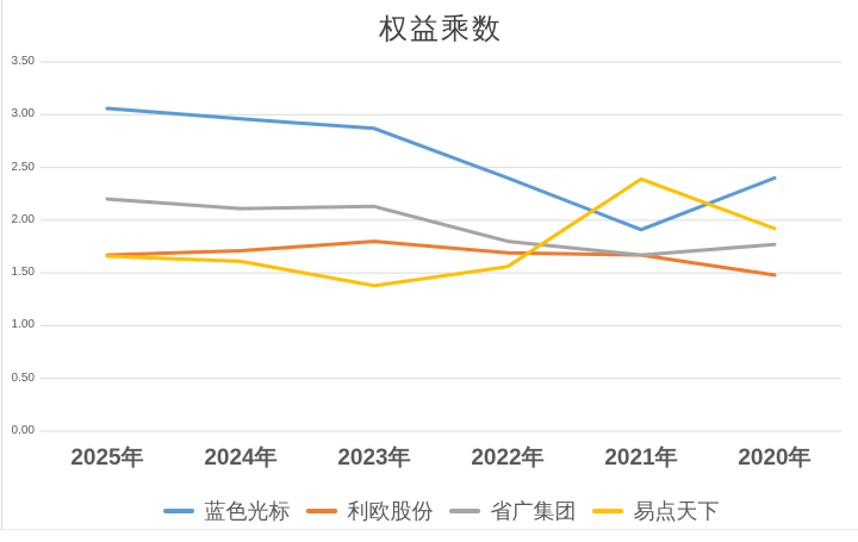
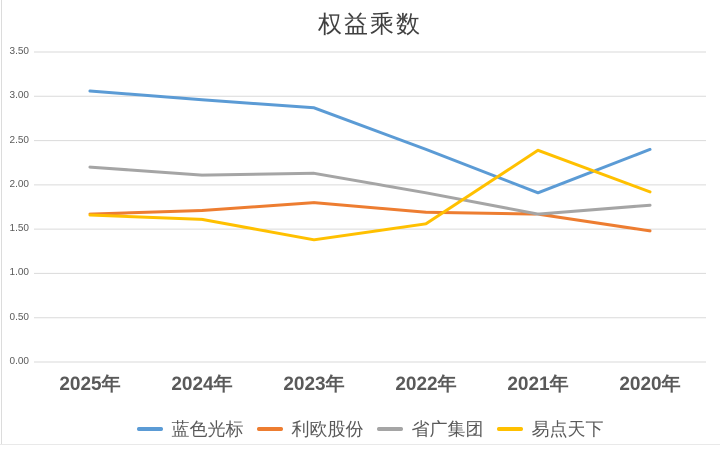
省广集团/2022年: 1.8 -> 1.9
